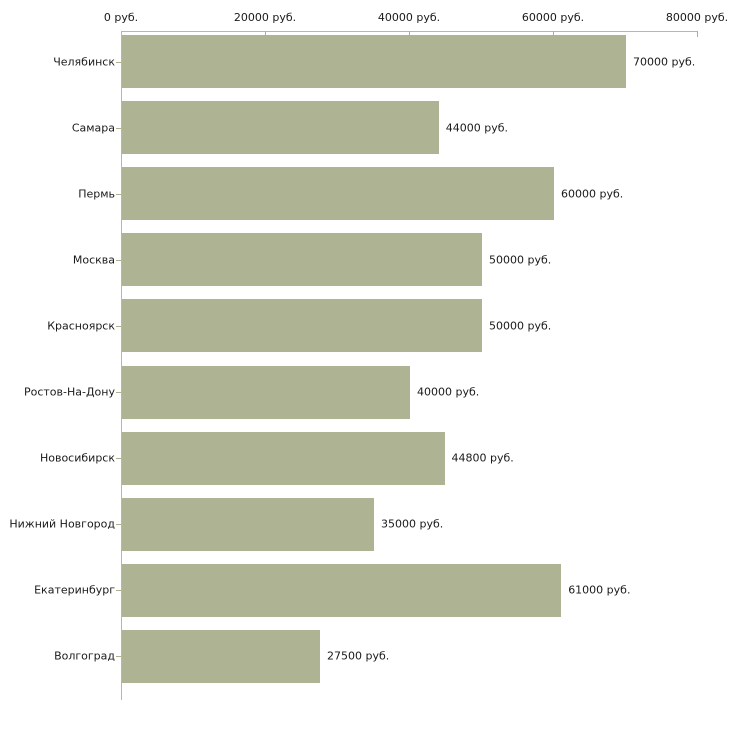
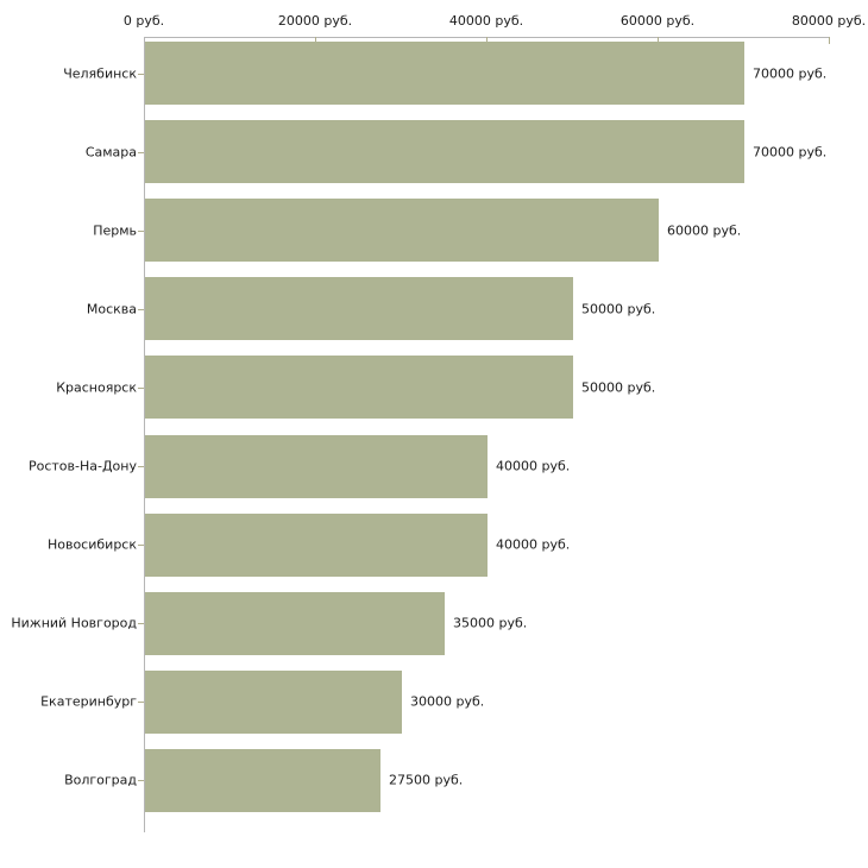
Самара: 44000 -> 70000
Новосибирск: 44800 -> 40000
Екатеринбург: 61000 -> 30000
